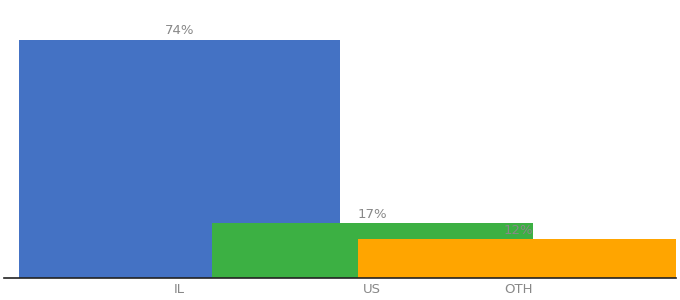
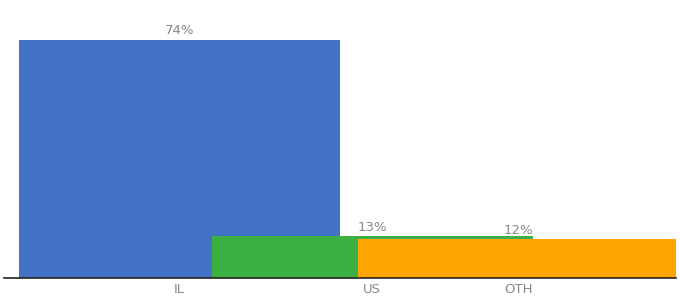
US: 17% -> 13%
